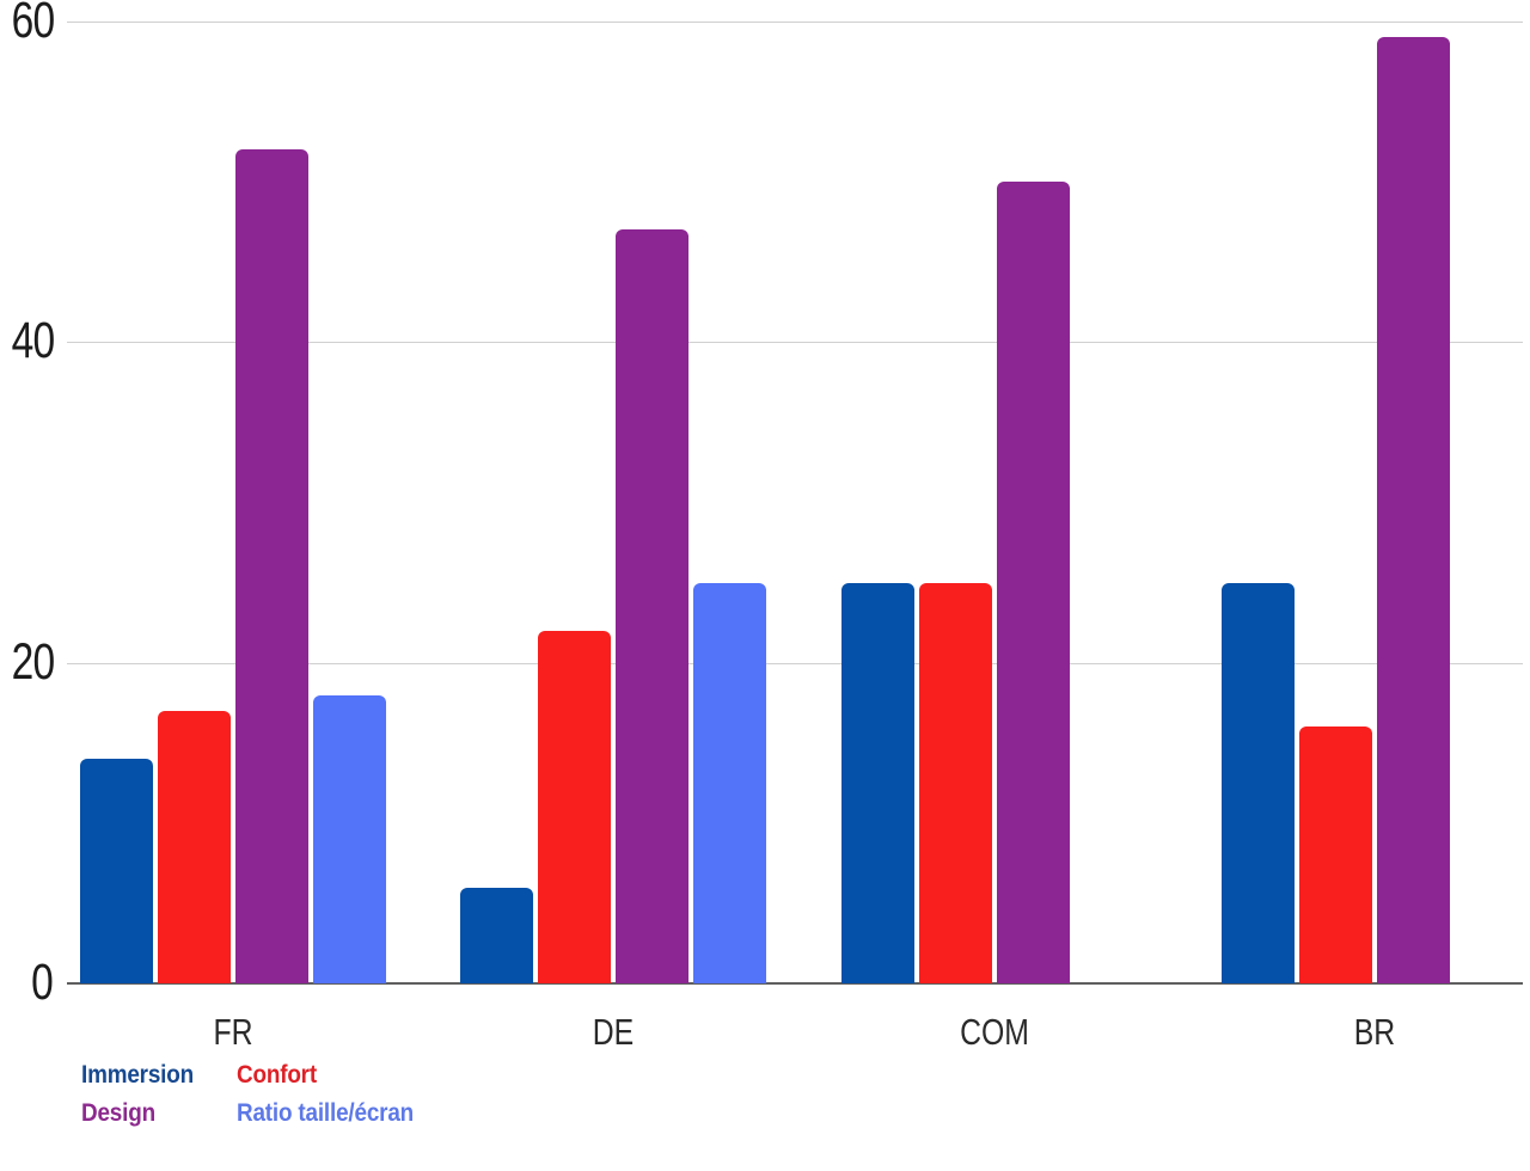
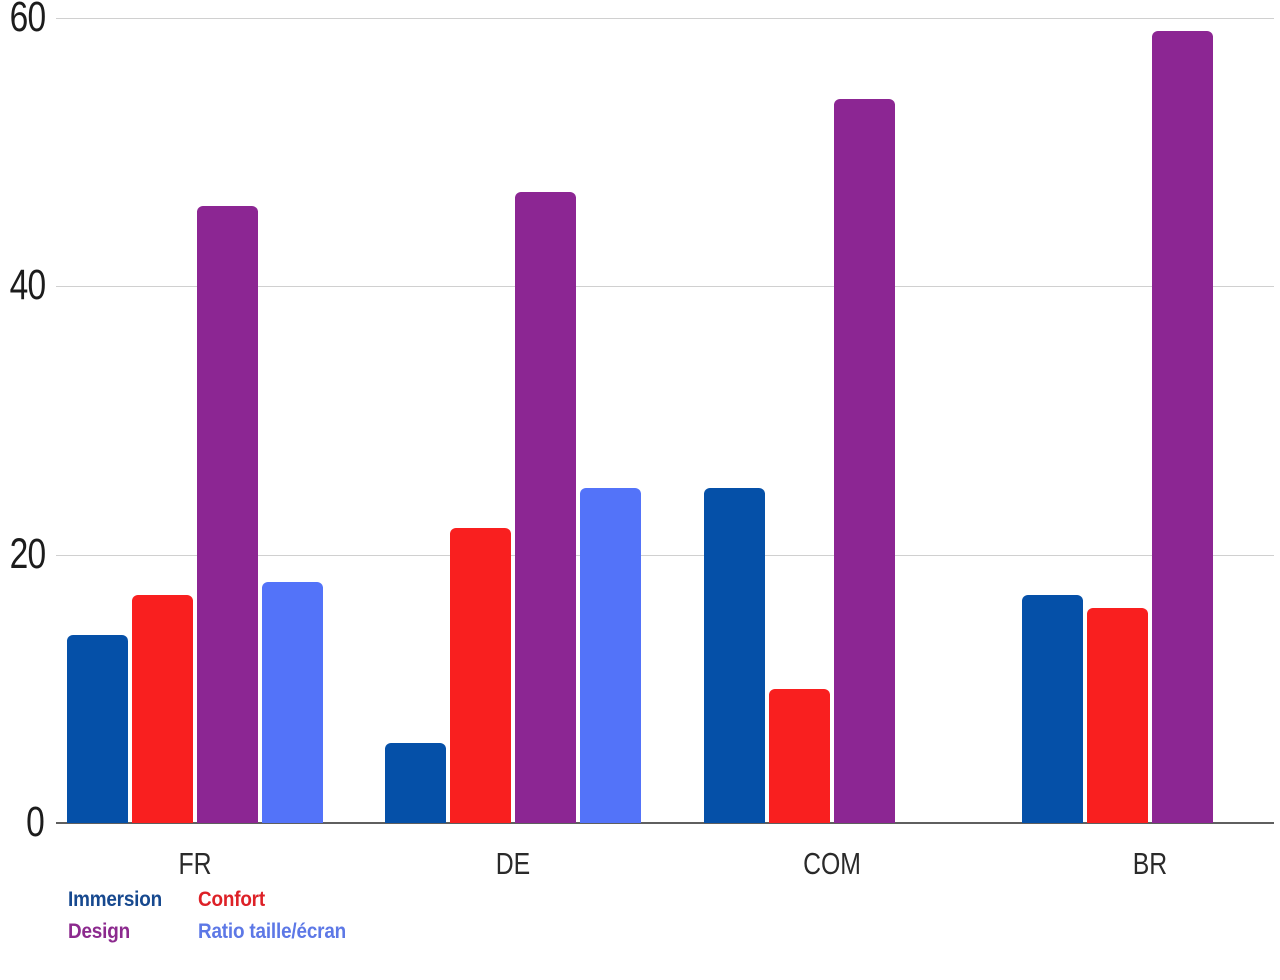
Design/FR: 52 -> 46
Confort/COM: 25 -> 10
Design/COM: 50 -> 54
Immersion/BR: 25 -> 17
